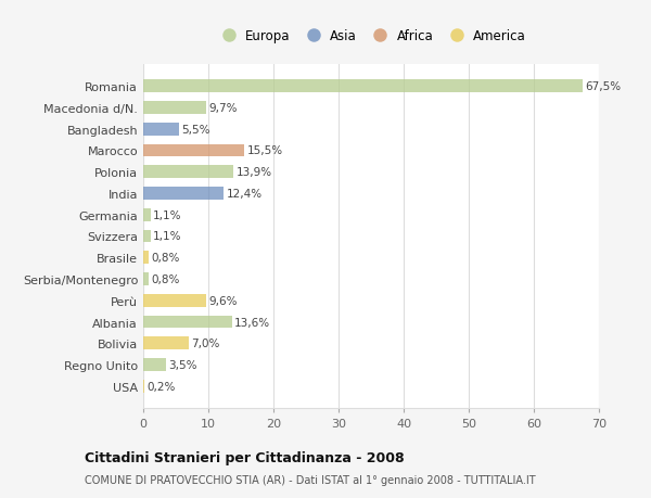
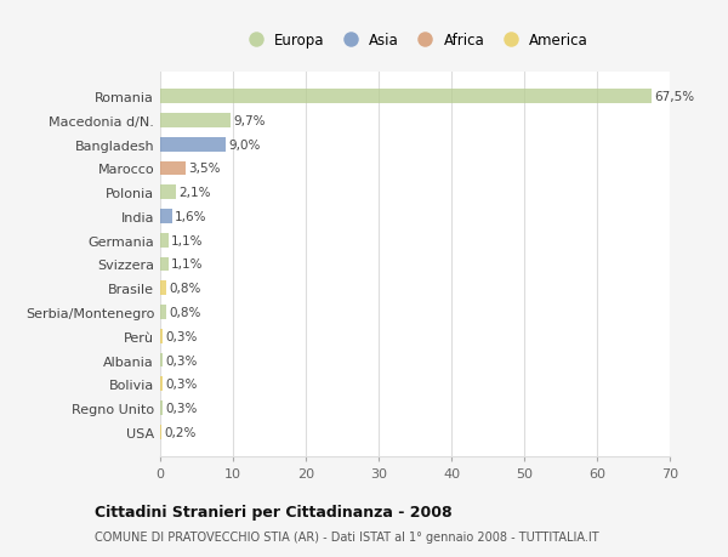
Bangladesh: 5,5% -> 9,0%
Marocco: 15,5% -> 3,5%
Polonia: 13,9% -> 2,1%
India: 12,4% -> 1,6%
Perù: 9,6% -> 0,3%
Albania: 13,6% -> 0,3%
Bolivia: 7,0% -> 0,3%
Regno Unito: 3,5% -> 0,3%
